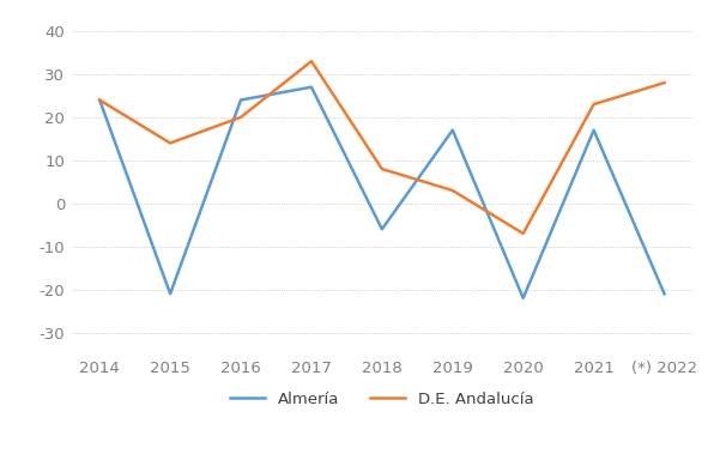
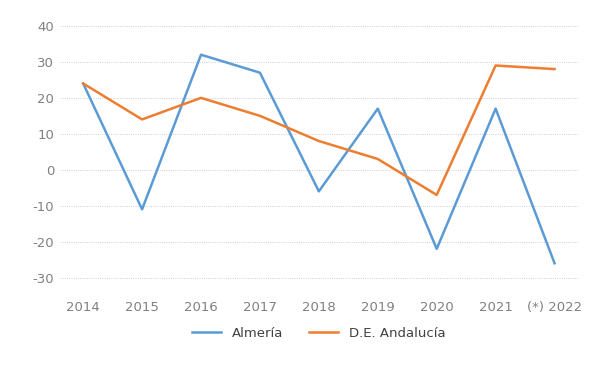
Almería/2015: -21 -> -11
Almería/2016: 24 -> 32
D.E. Andalucía/2017: 33 -> 15
D.E. Andalucía/2021: 23 -> 29
Almería/(*) 2022: -21 -> -26
